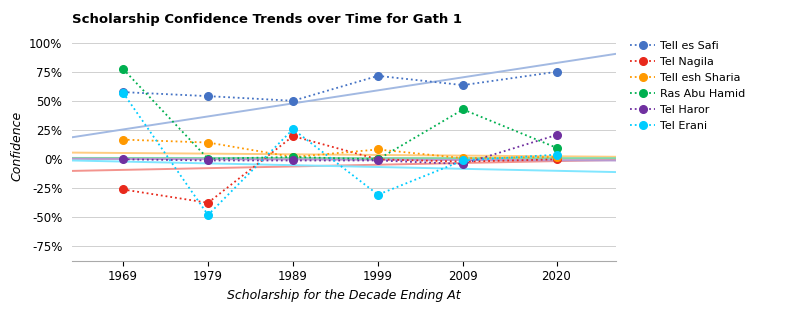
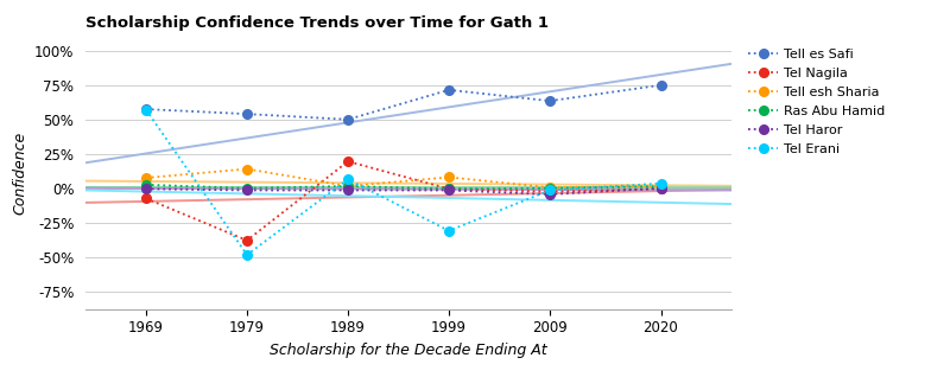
Tel Nagila/1969: -26% -> -7%
Tell esh Sharia/1969: 17% -> 8%
Ras Abu Hamid/1969: 78% -> 3%
Tel Erani/1989: 26% -> 7%
Ras Abu Hamid/2009: 43% -> 1%
Ras Abu Hamid/2020: 10% -> 2%
Tel Haror/2020: 21% -> 1%
